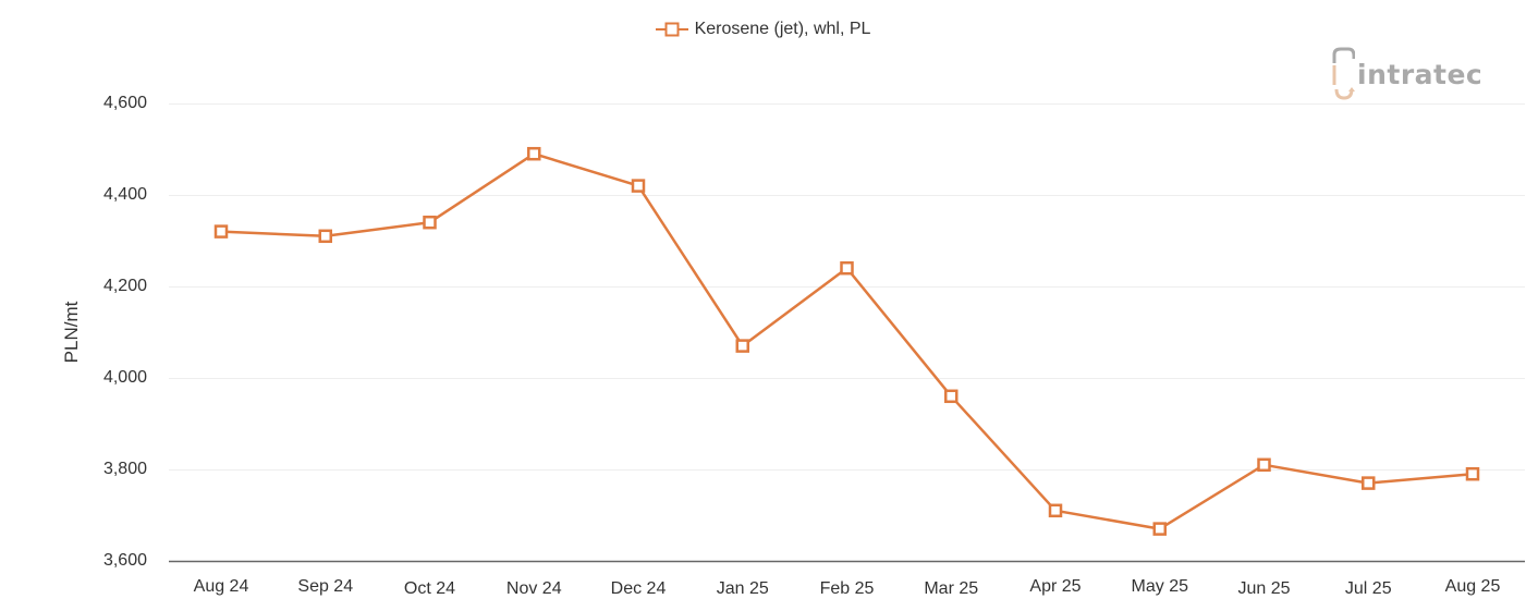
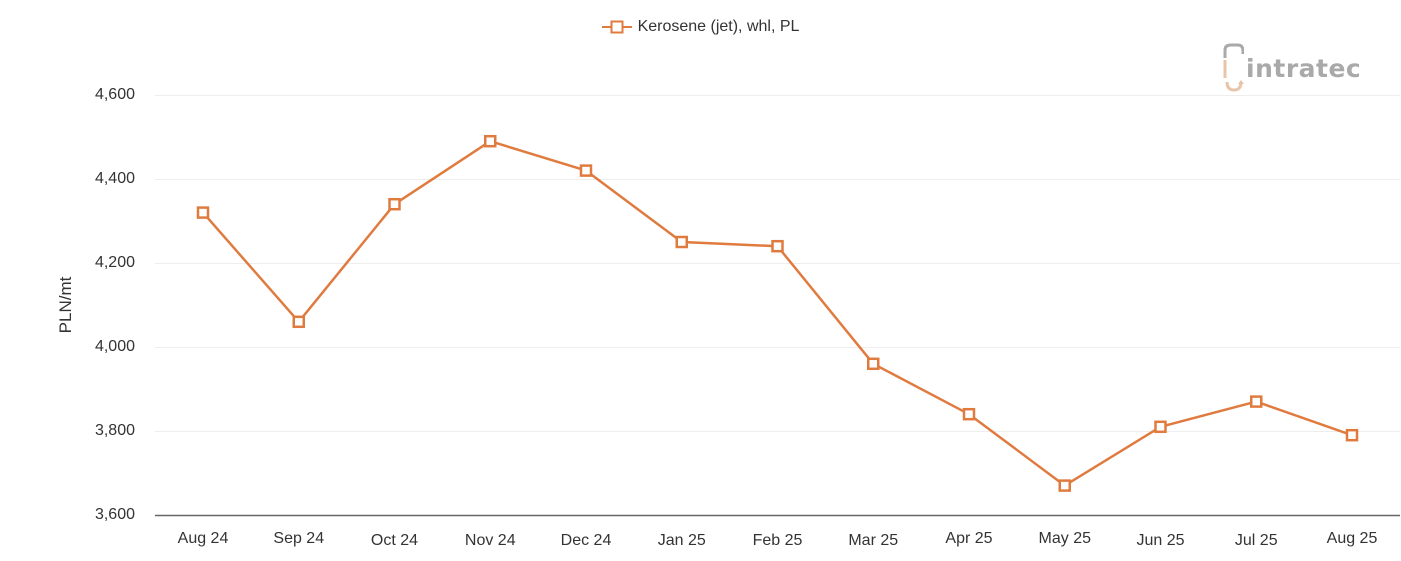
Sep 24: 4310 -> 4060
Jan 25: 4070 -> 4250
Apr 25: 3710 -> 3840
Jul 25: 3770 -> 3870
